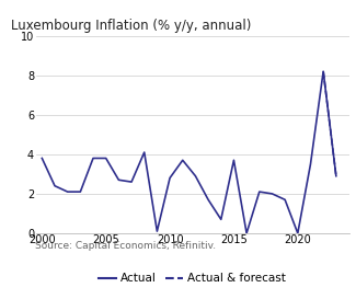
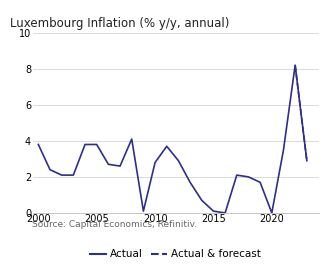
2015: 3.7 -> 0.1
